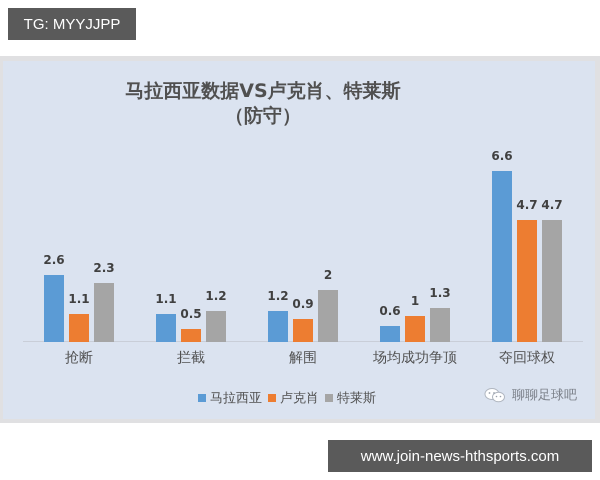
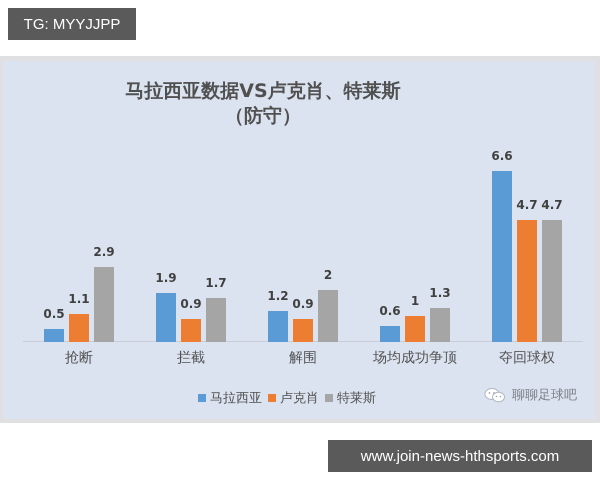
马拉西亚/抢断: 2.6 -> 0.5
特莱斯/抢断: 2.3 -> 2.9
马拉西亚/拦截: 1.1 -> 1.9
卢克肖/拦截: 0.5 -> 0.9
特莱斯/拦截: 1.2 -> 1.7
